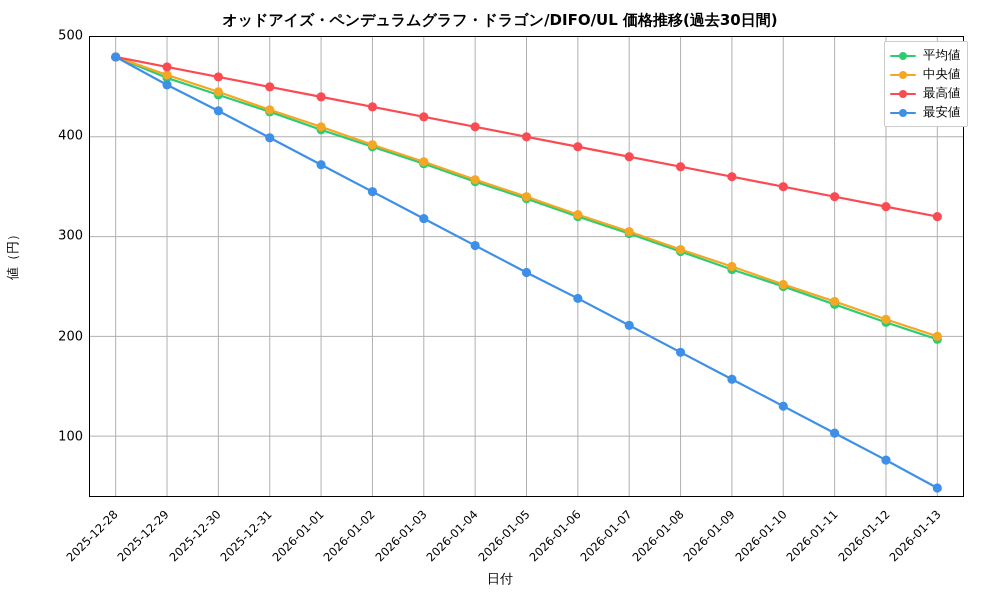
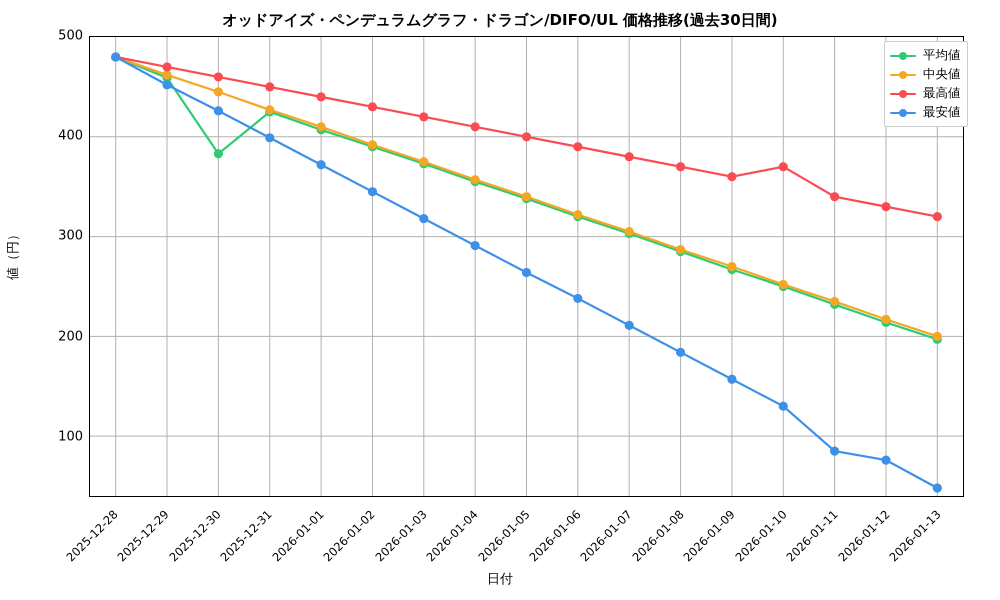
平均値/2025-12-30: 442 -> 383
最高値/2026-01-10: 350 -> 370
最安値/2026-01-11: 103 -> 85
